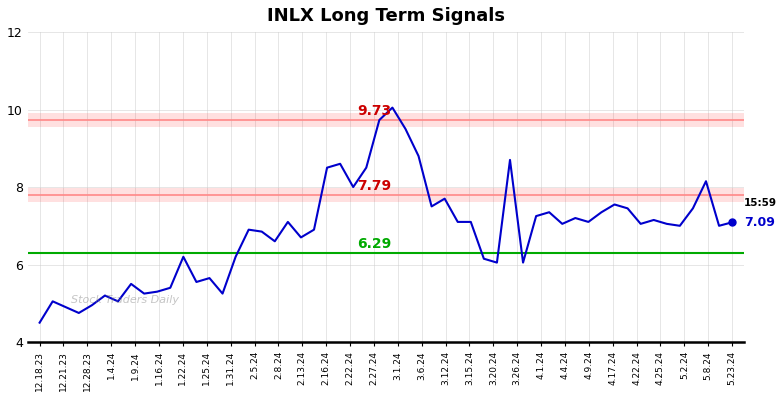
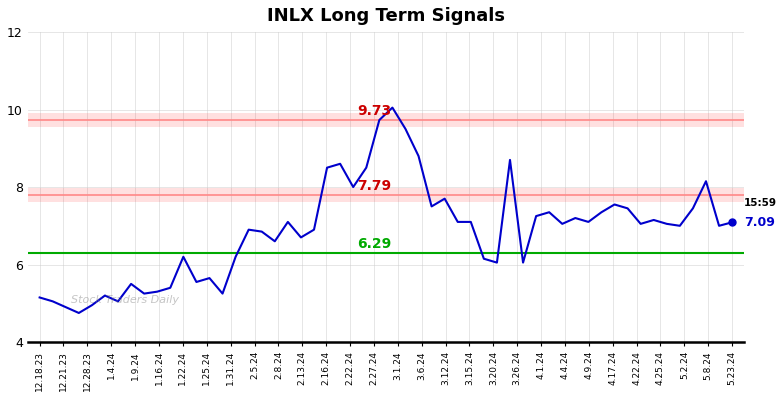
12.18.23: 4.50 -> 5.15
